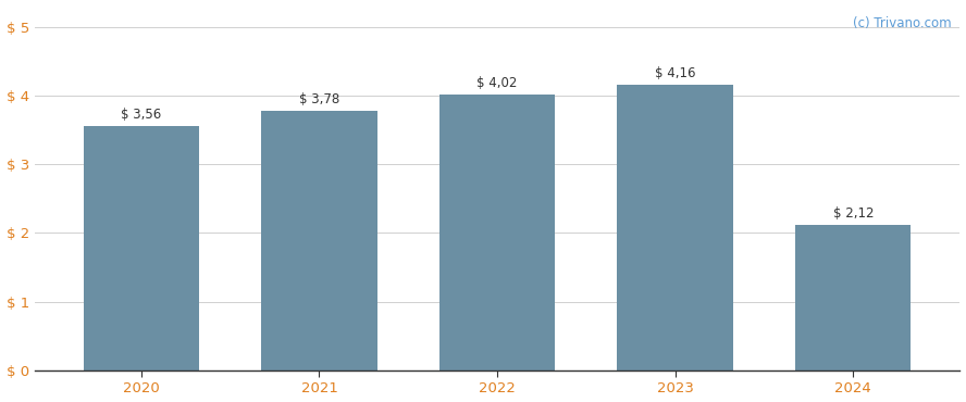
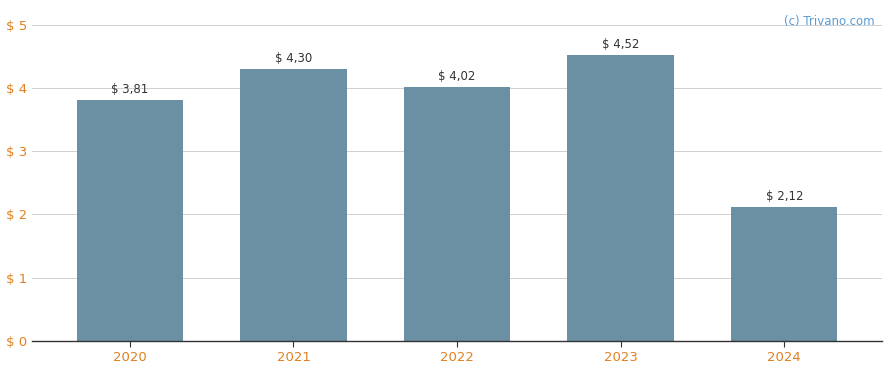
2020: 3,56 -> 3,81
2021: 3,78 -> 4,30
2023: 4,16 -> 4,52
